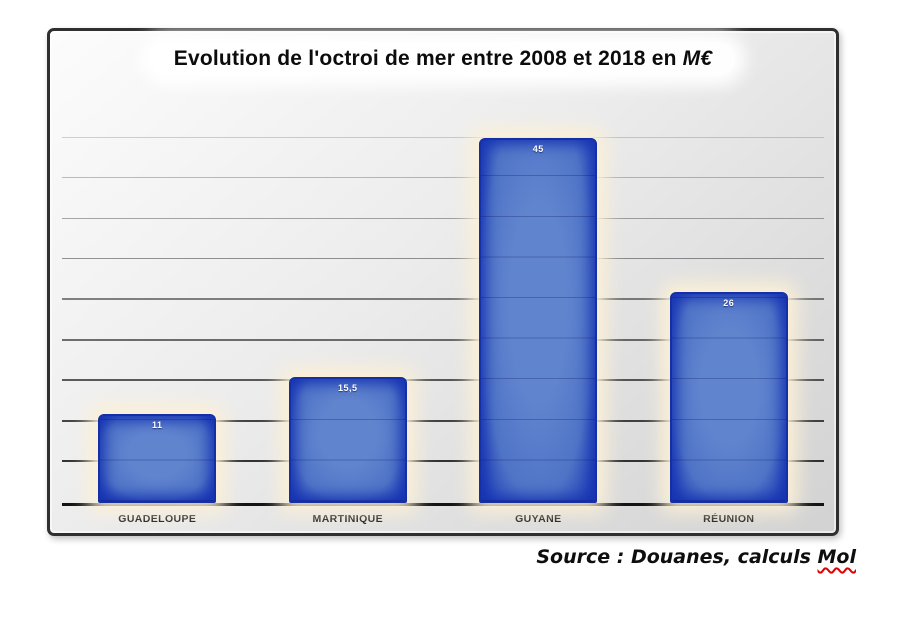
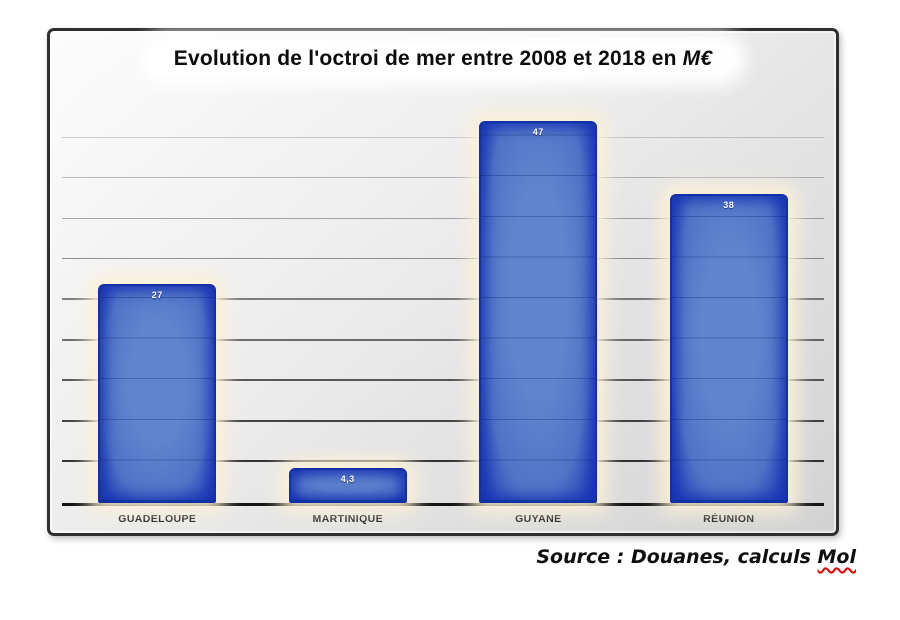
GUADELOUPE: 11 -> 27
MARTINIQUE: 15,5 -> 4,3
GUYANE: 45 -> 47
RÉUNION: 26 -> 38
